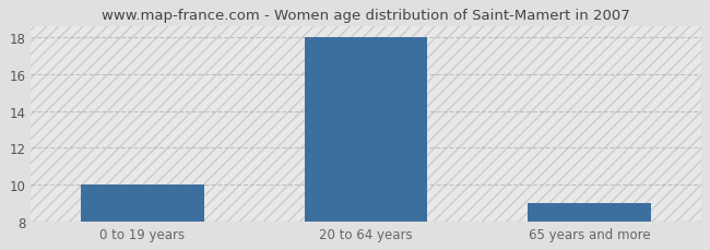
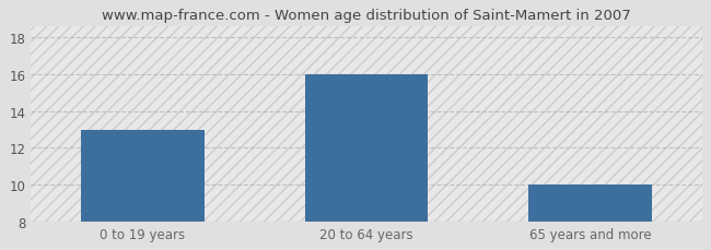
0 to 19 years: 10 -> 13
20 to 64 years: 18 -> 16
65 years and more: 9 -> 10
